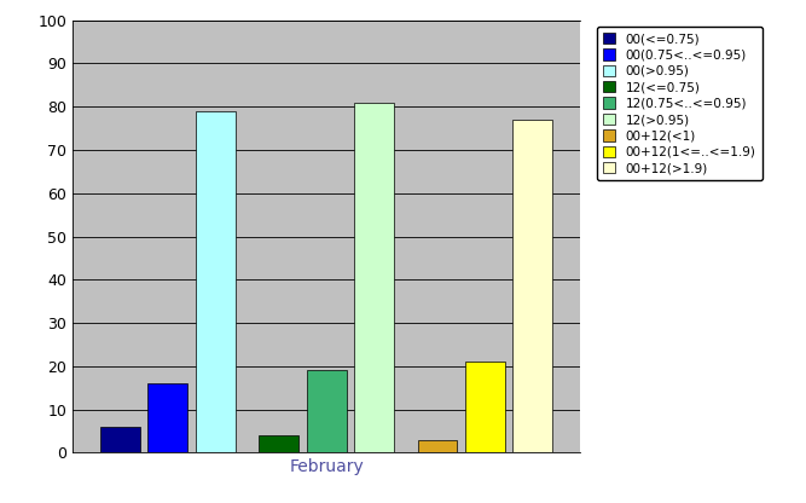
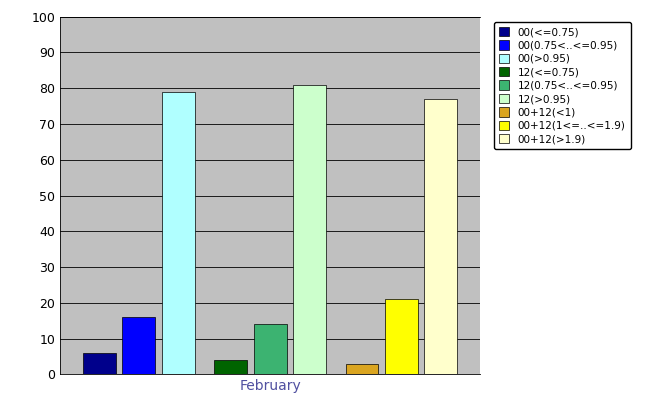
February: 19 -> 14
